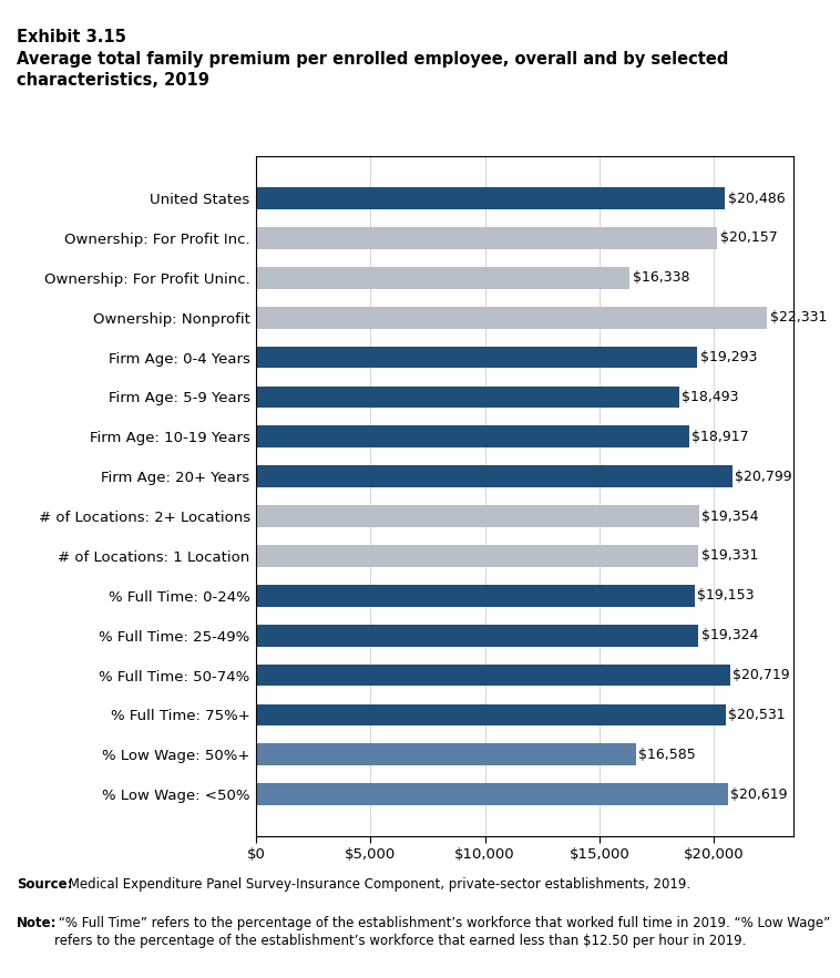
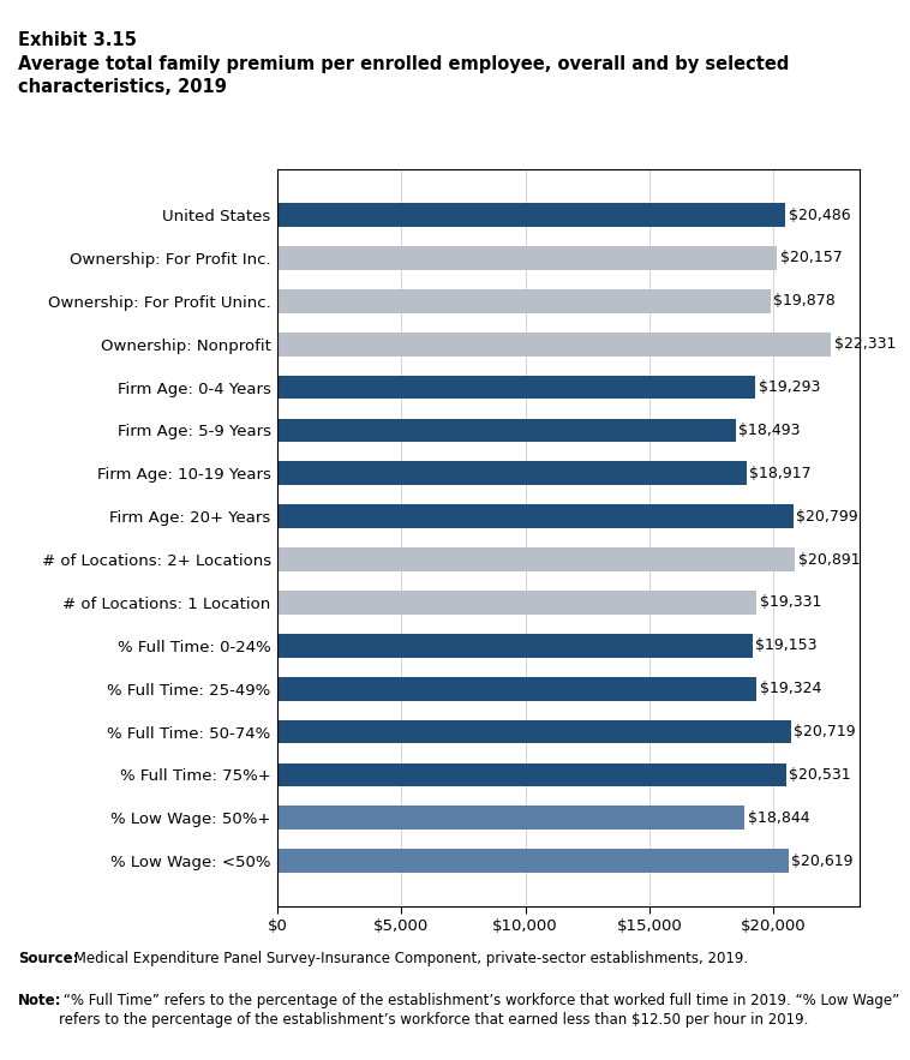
Ownership: For Profit Uninc.: $16,338 -> $19,878
# of Locations: 2+ Locations: $19,354 -> $20,891
% Low Wage: 50%+: $16,585 -> $18,844
